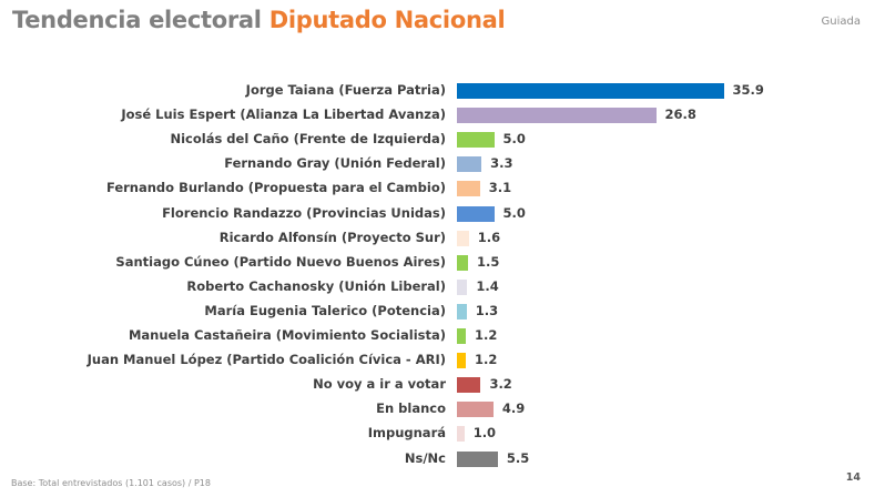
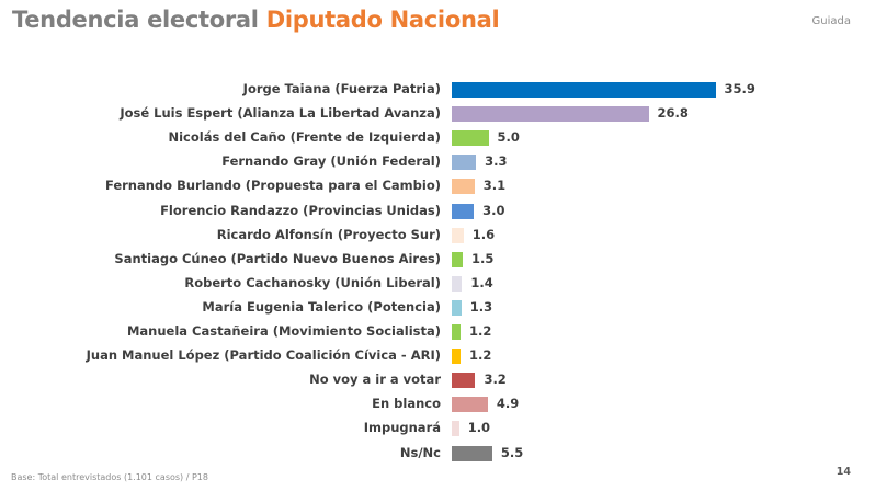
Florencio Randazzo (Provincias Unidas): 5.0 -> 3.0
